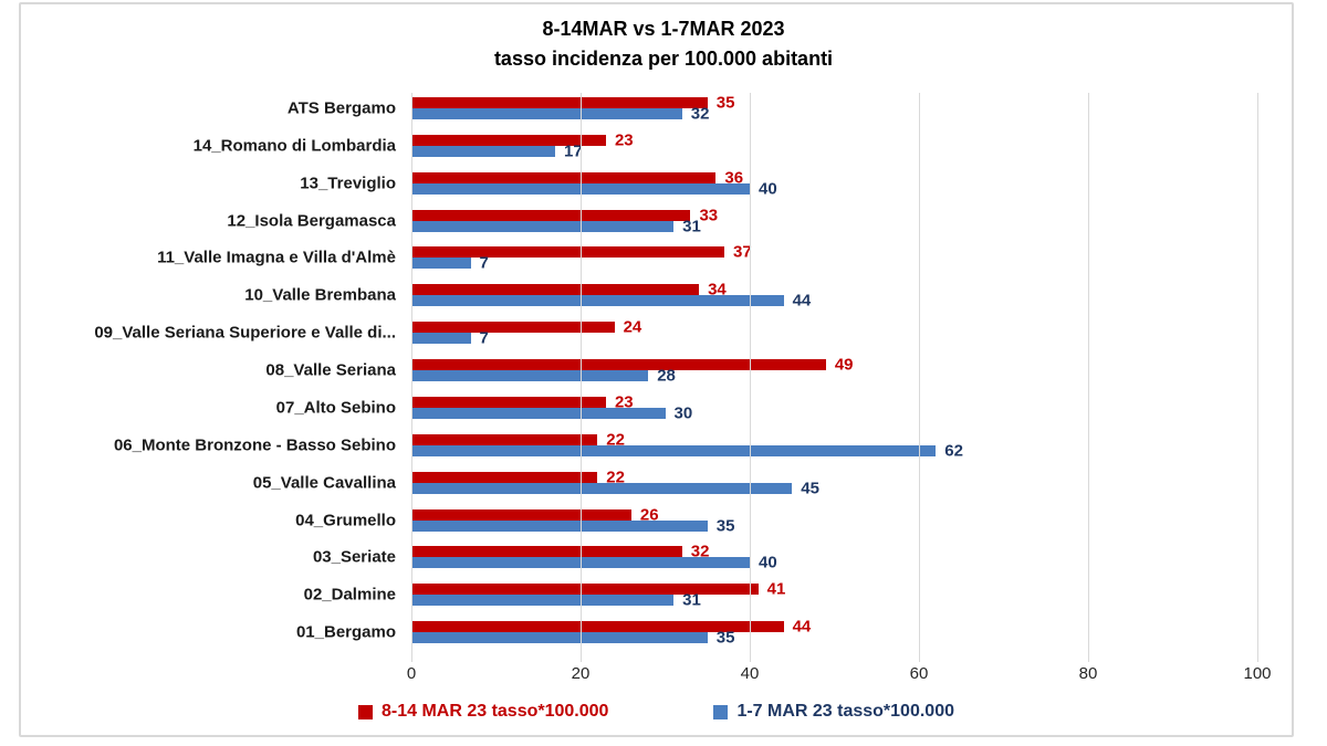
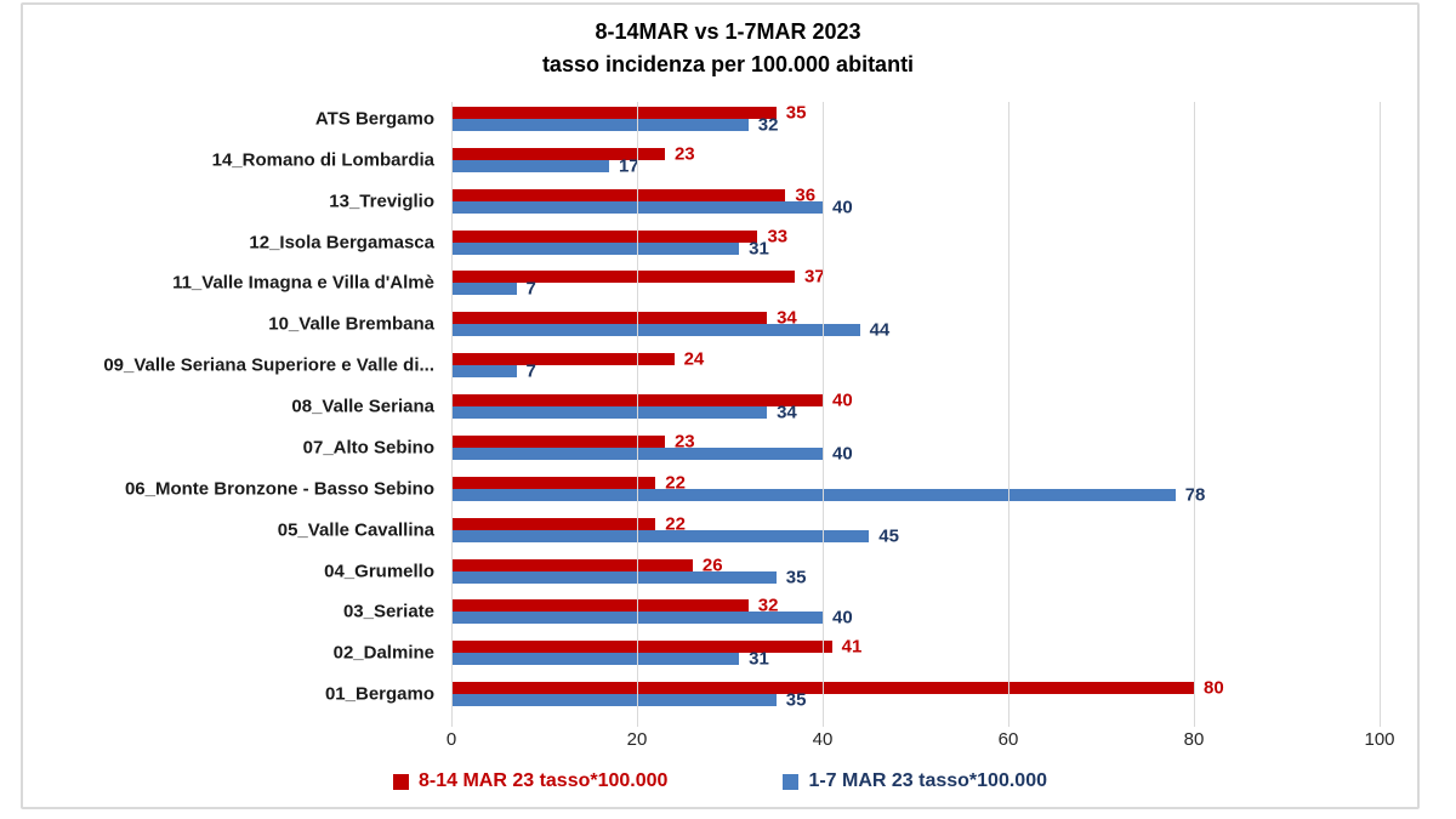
8-14 MAR 23 tasso*100.000/08_Valle Seriana: 49 -> 40
1-7 MAR 23 tasso*100.000/08_Valle Seriana: 28 -> 34
1-7 MAR 23 tasso*100.000/07_Alto Sebino: 30 -> 40
1-7 MAR 23 tasso*100.000/06_Monte Bronzone - Basso Sebino: 62 -> 78
8-14 MAR 23 tasso*100.000/01_Bergamo: 44 -> 80
